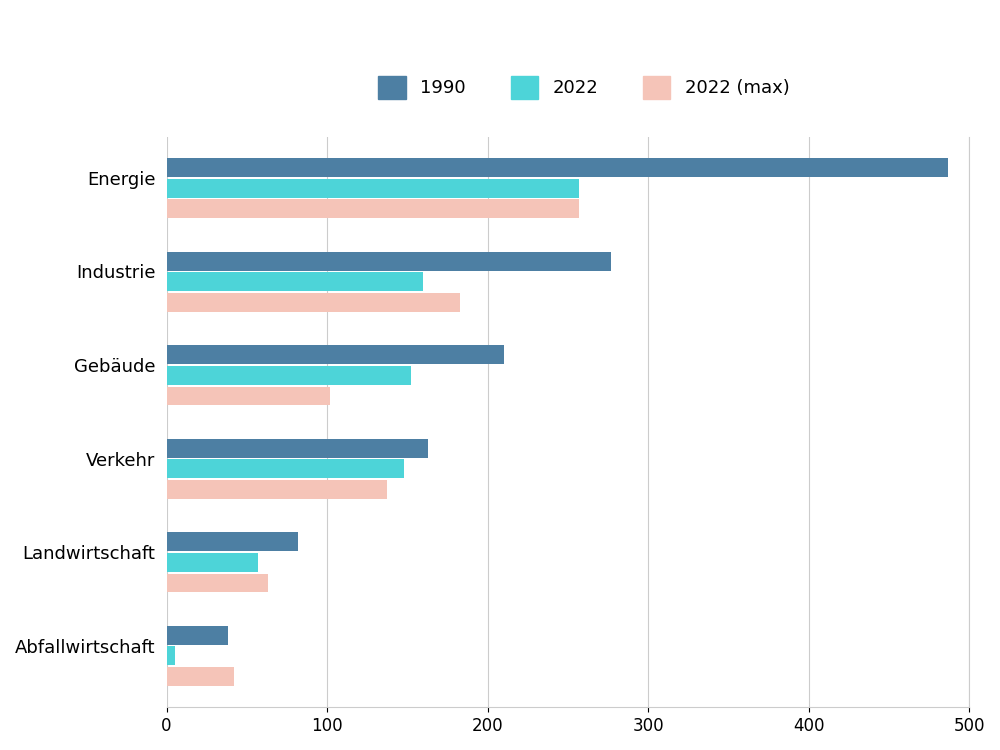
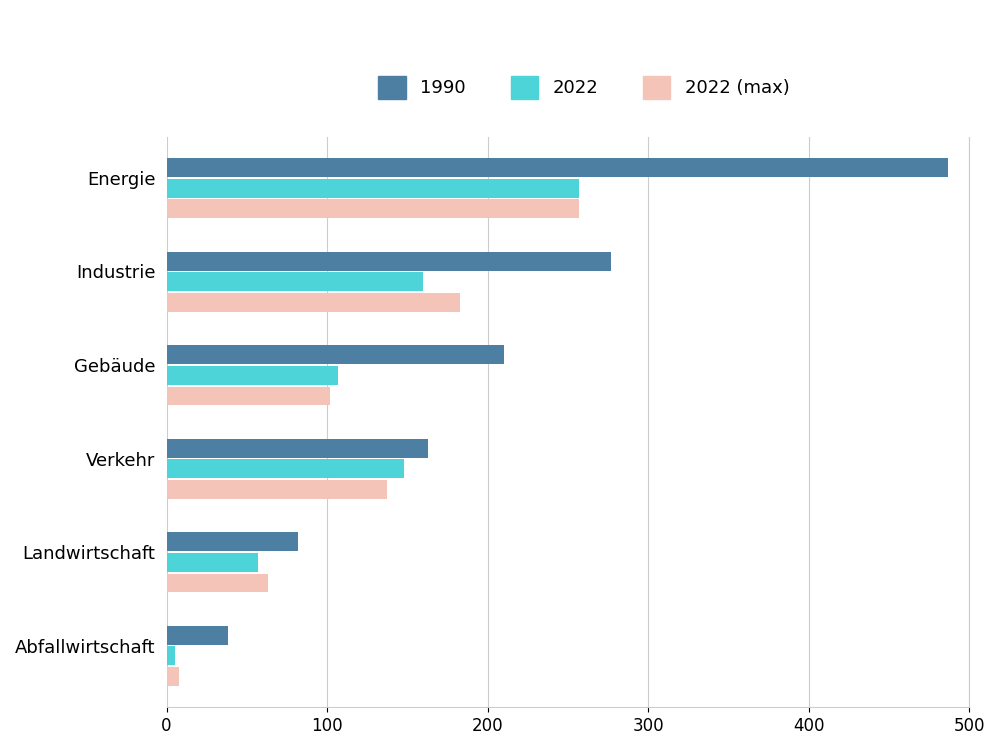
2022/Gebäude: 152 -> 107
2022 (max)/Abfallwirtschaft: 42 -> 8
